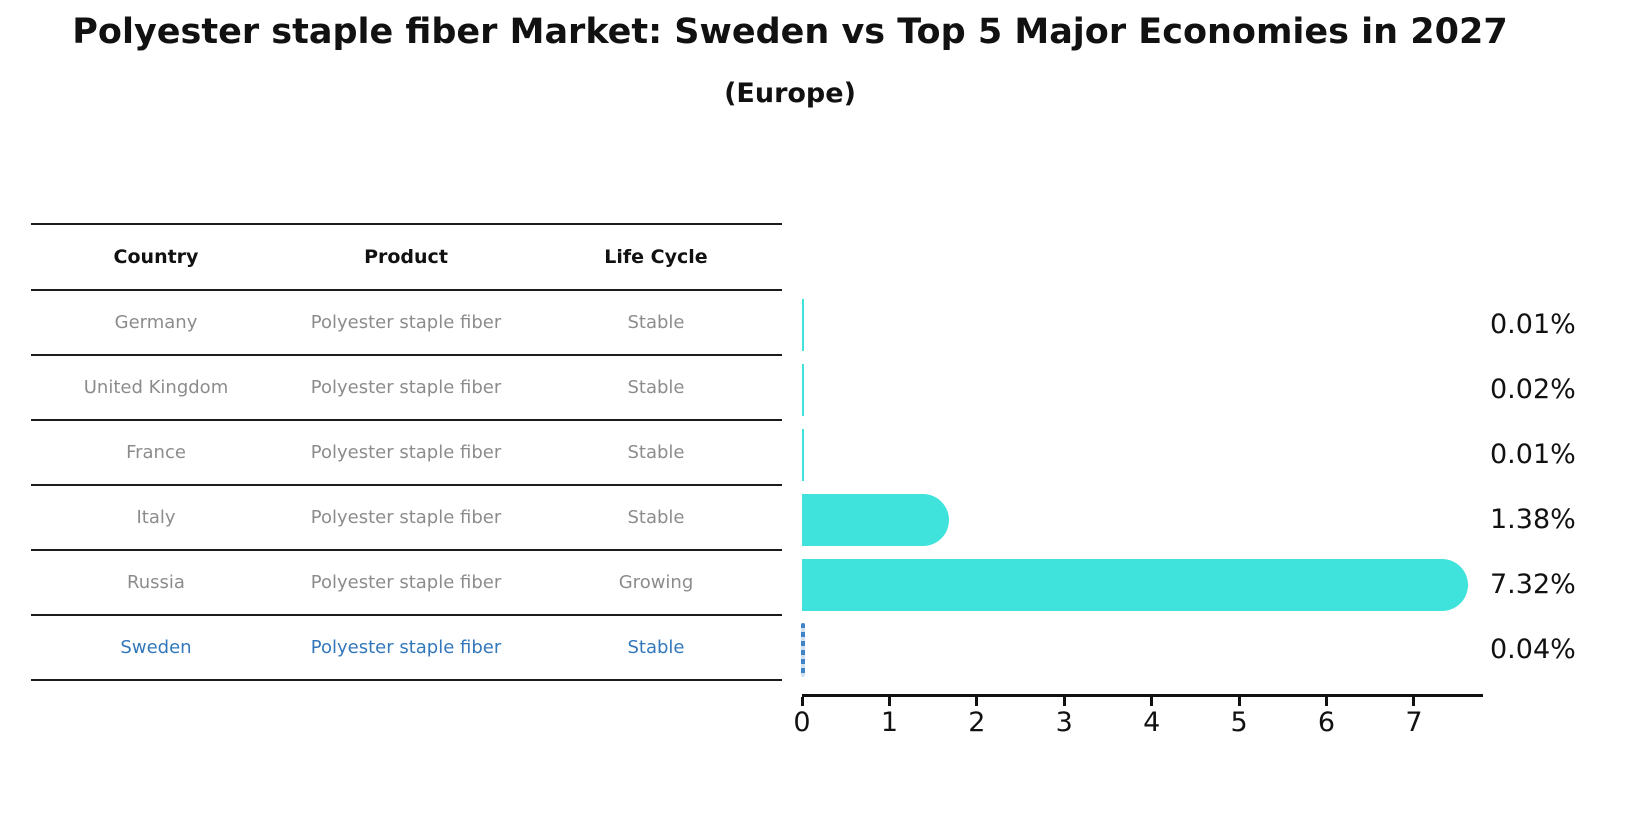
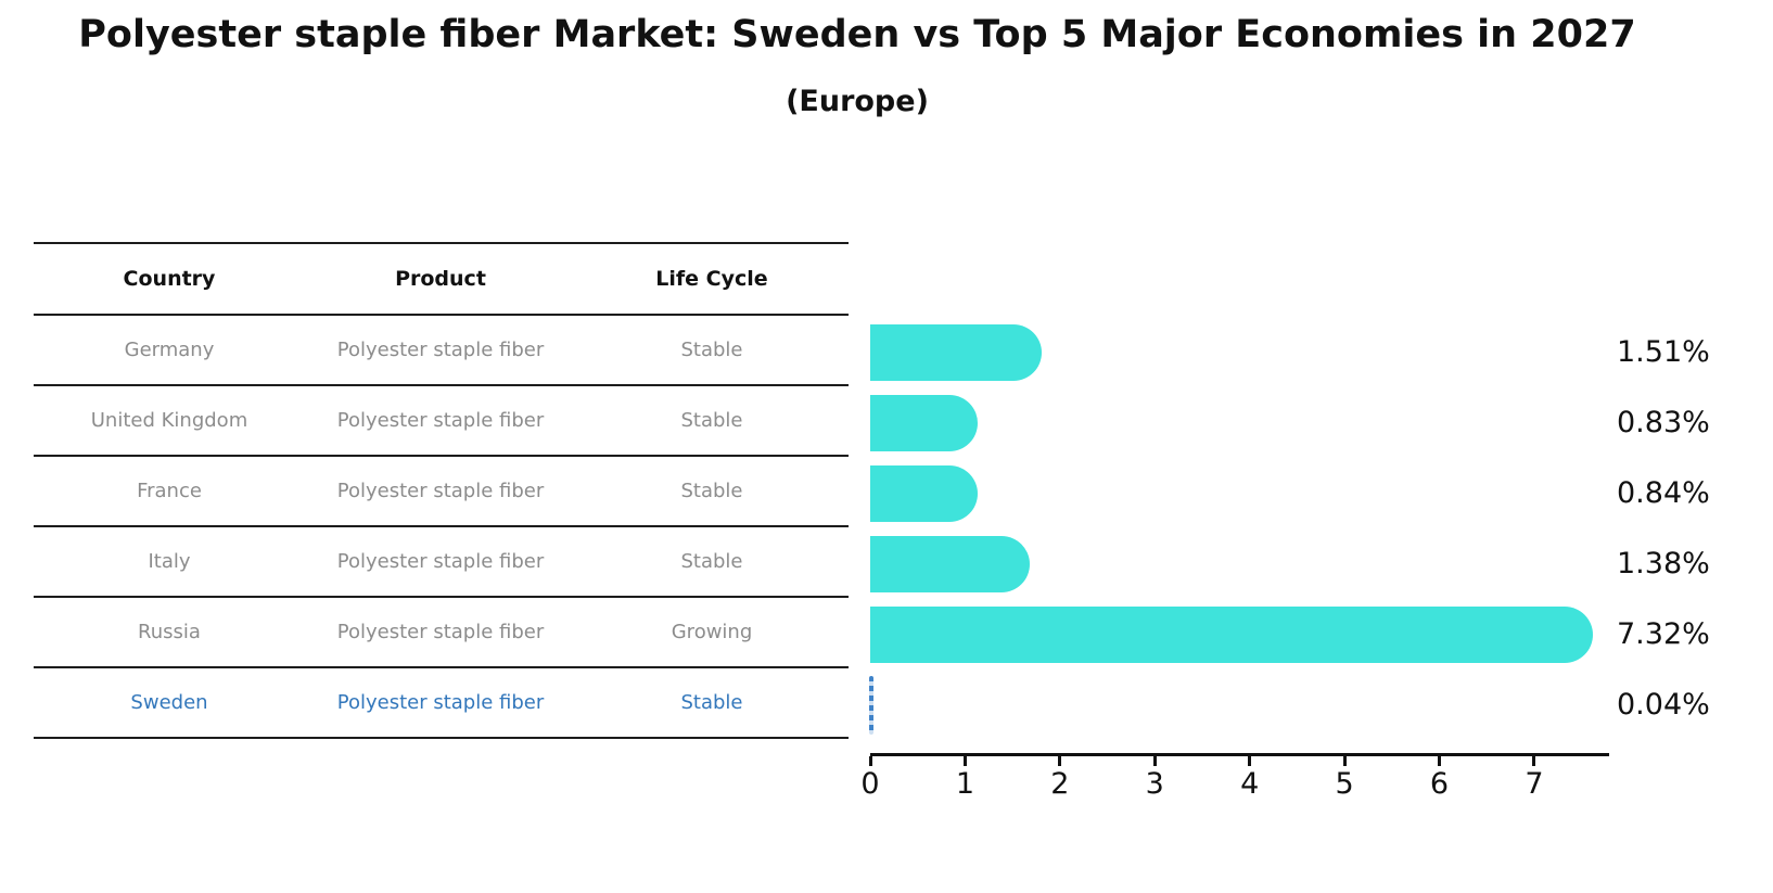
Germany: 0.01% -> 1.51%
United Kingdom: 0.02% -> 0.83%
France: 0.01% -> 0.84%
